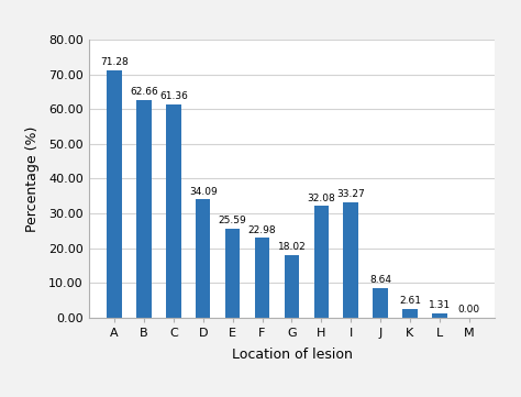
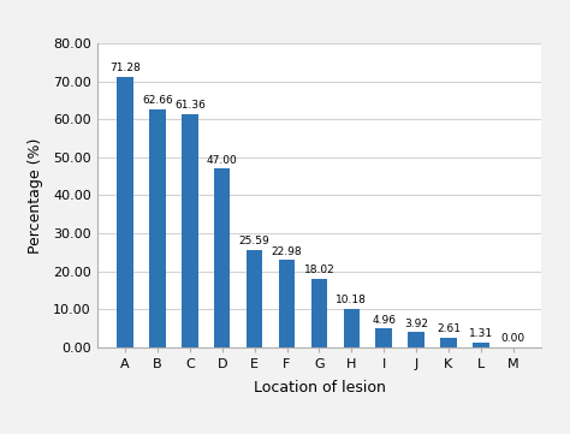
D: 34.09 -> 47.00
H: 32.08 -> 10.18
I: 33.27 -> 4.96
J: 8.64 -> 3.92
